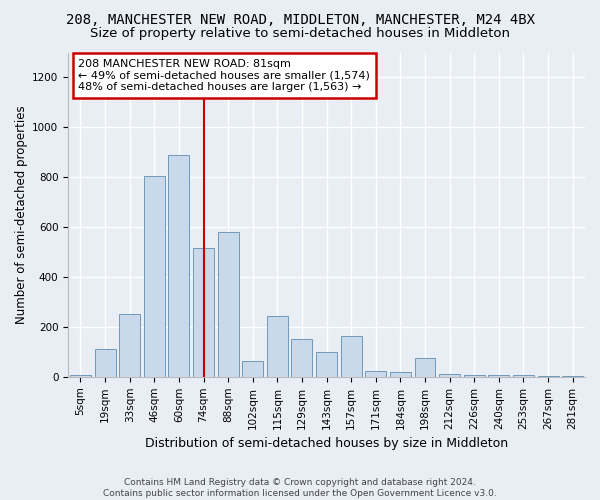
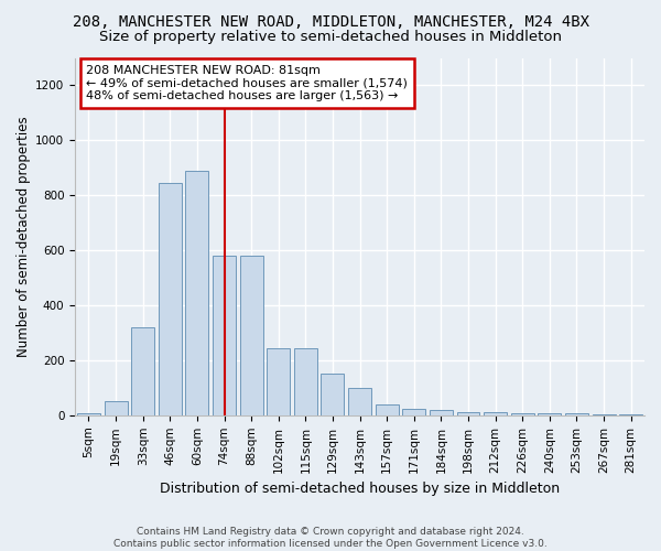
19sqm: 110 -> 50
33sqm: 250 -> 320
46sqm: 805 -> 845
74sqm: 515 -> 580
102sqm: 65 -> 245
157sqm: 165 -> 40
198sqm: 75 -> 10
